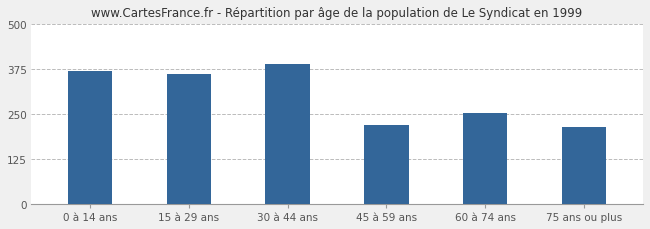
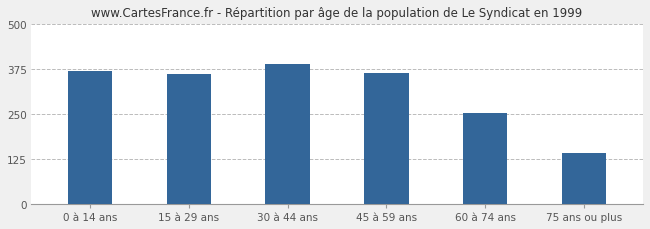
45 à 59 ans: 220 -> 365
75 ans ou plus: 215 -> 140
